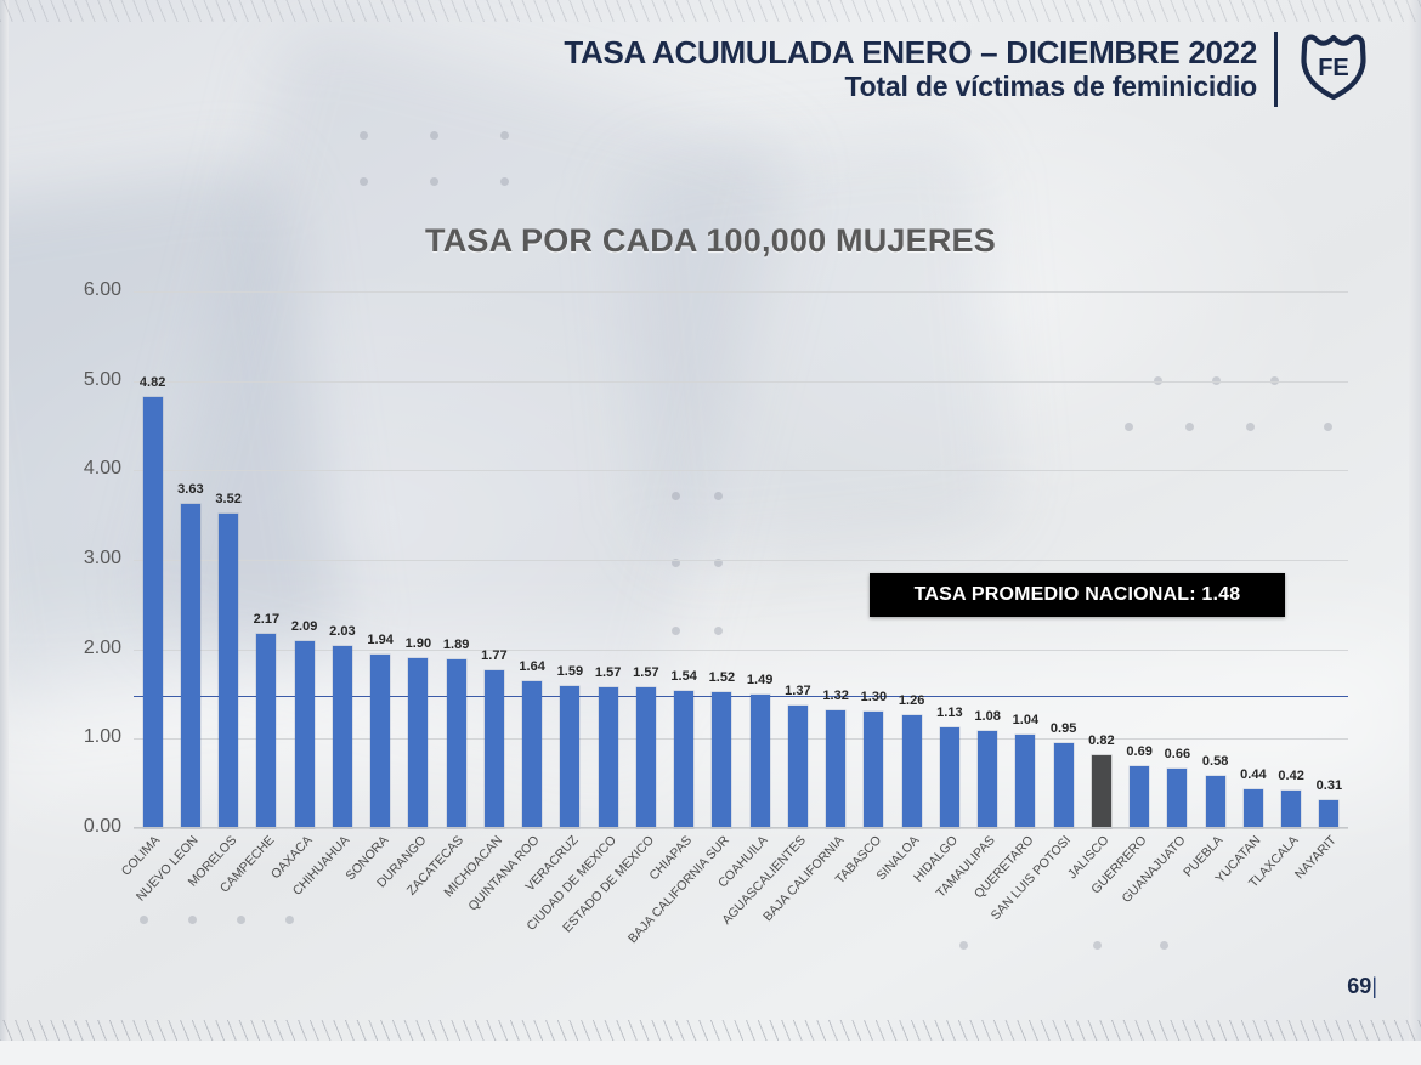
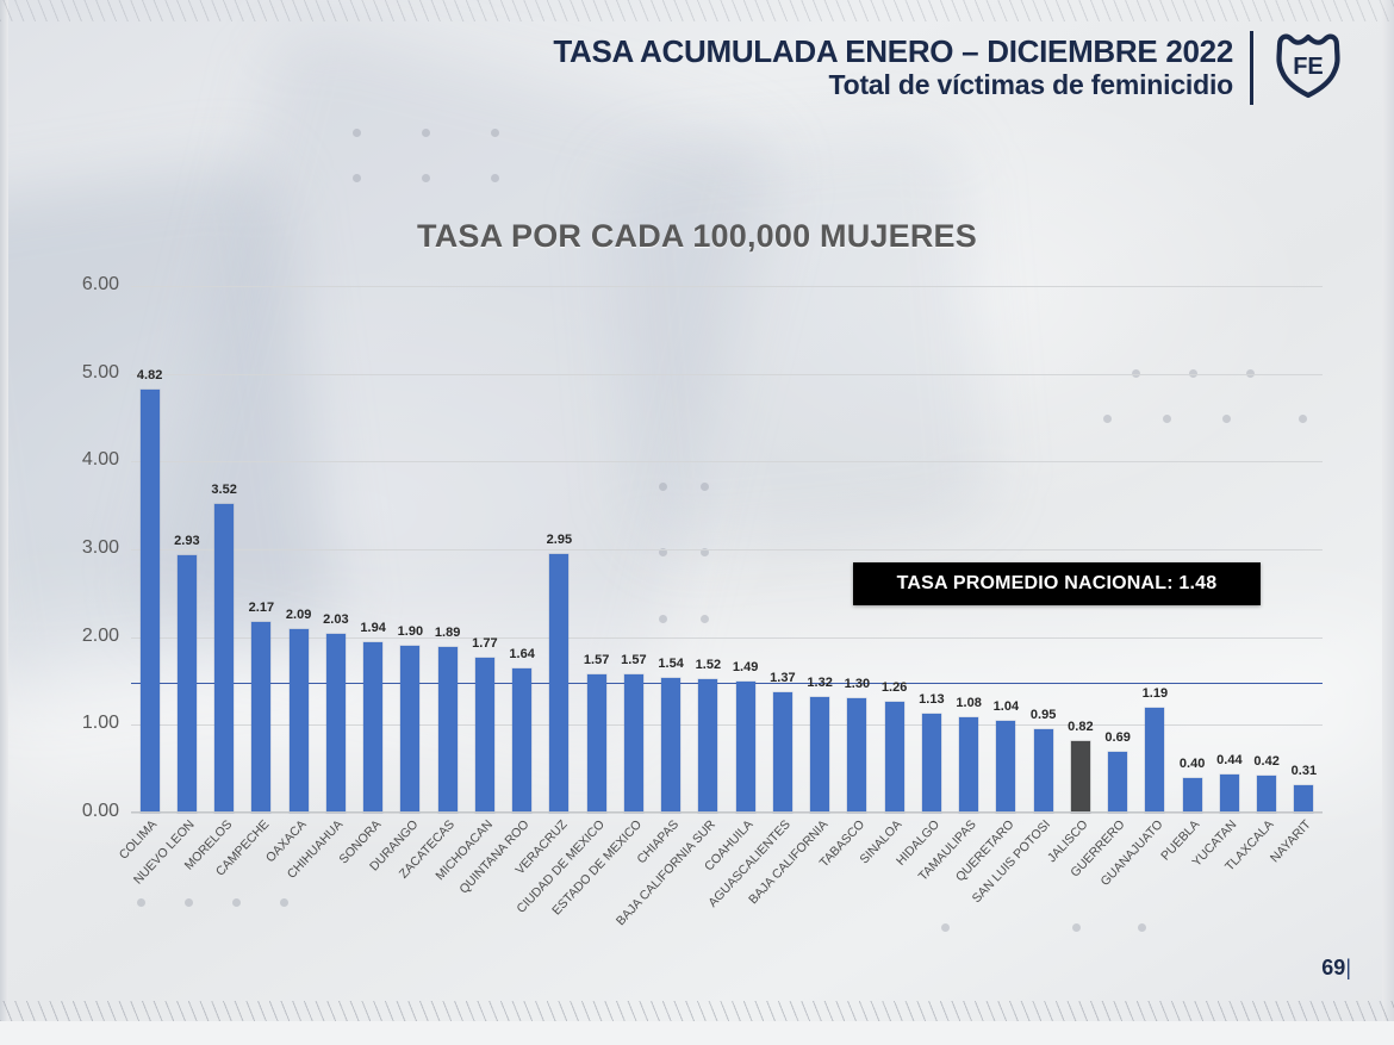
NUEVO LEON: 3.63 -> 2.93
VERACRUZ: 1.59 -> 2.95
GUANAJUATO: 0.66 -> 1.19
PUEBLA: 0.58 -> 0.40
